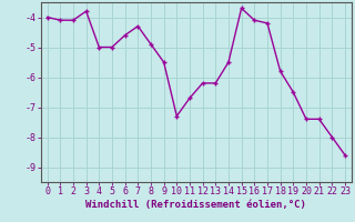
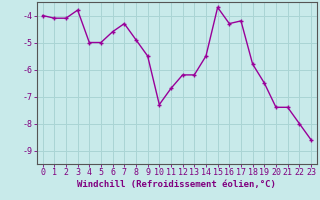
16: -4.1 -> -4.3
